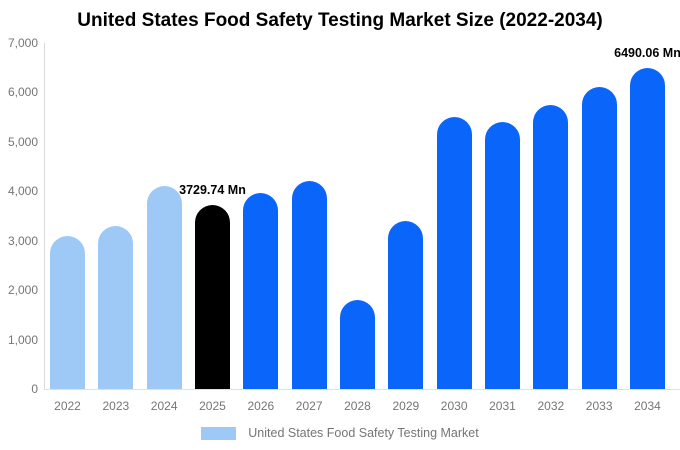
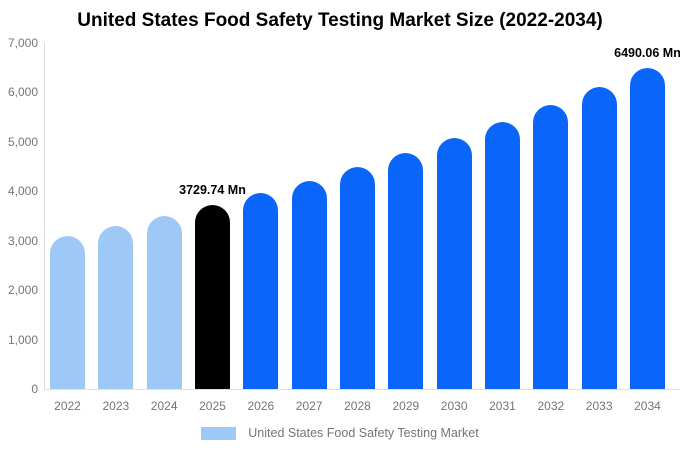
2024: 4100 -> 3500
2028: 1800 -> 4500
2029: 3400 -> 4800
2030: 5500 -> 5100
